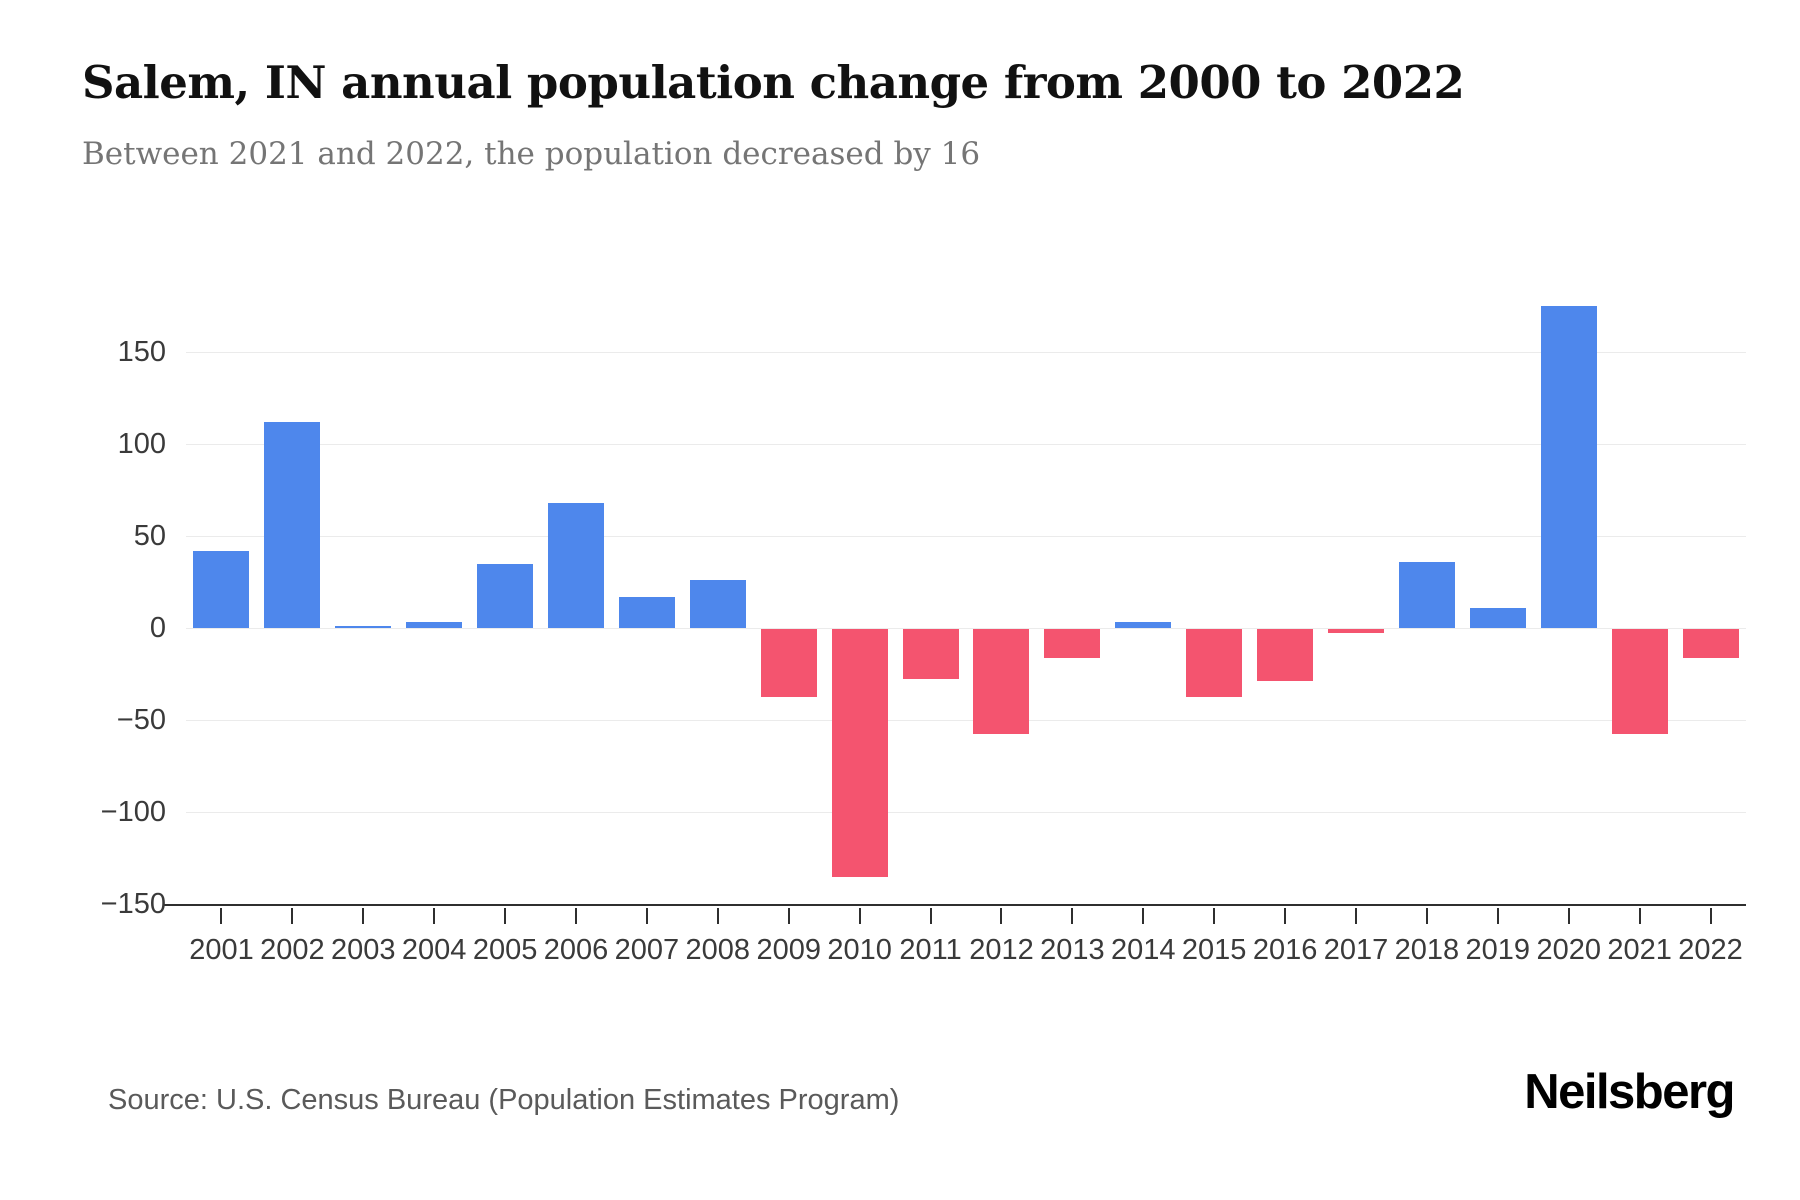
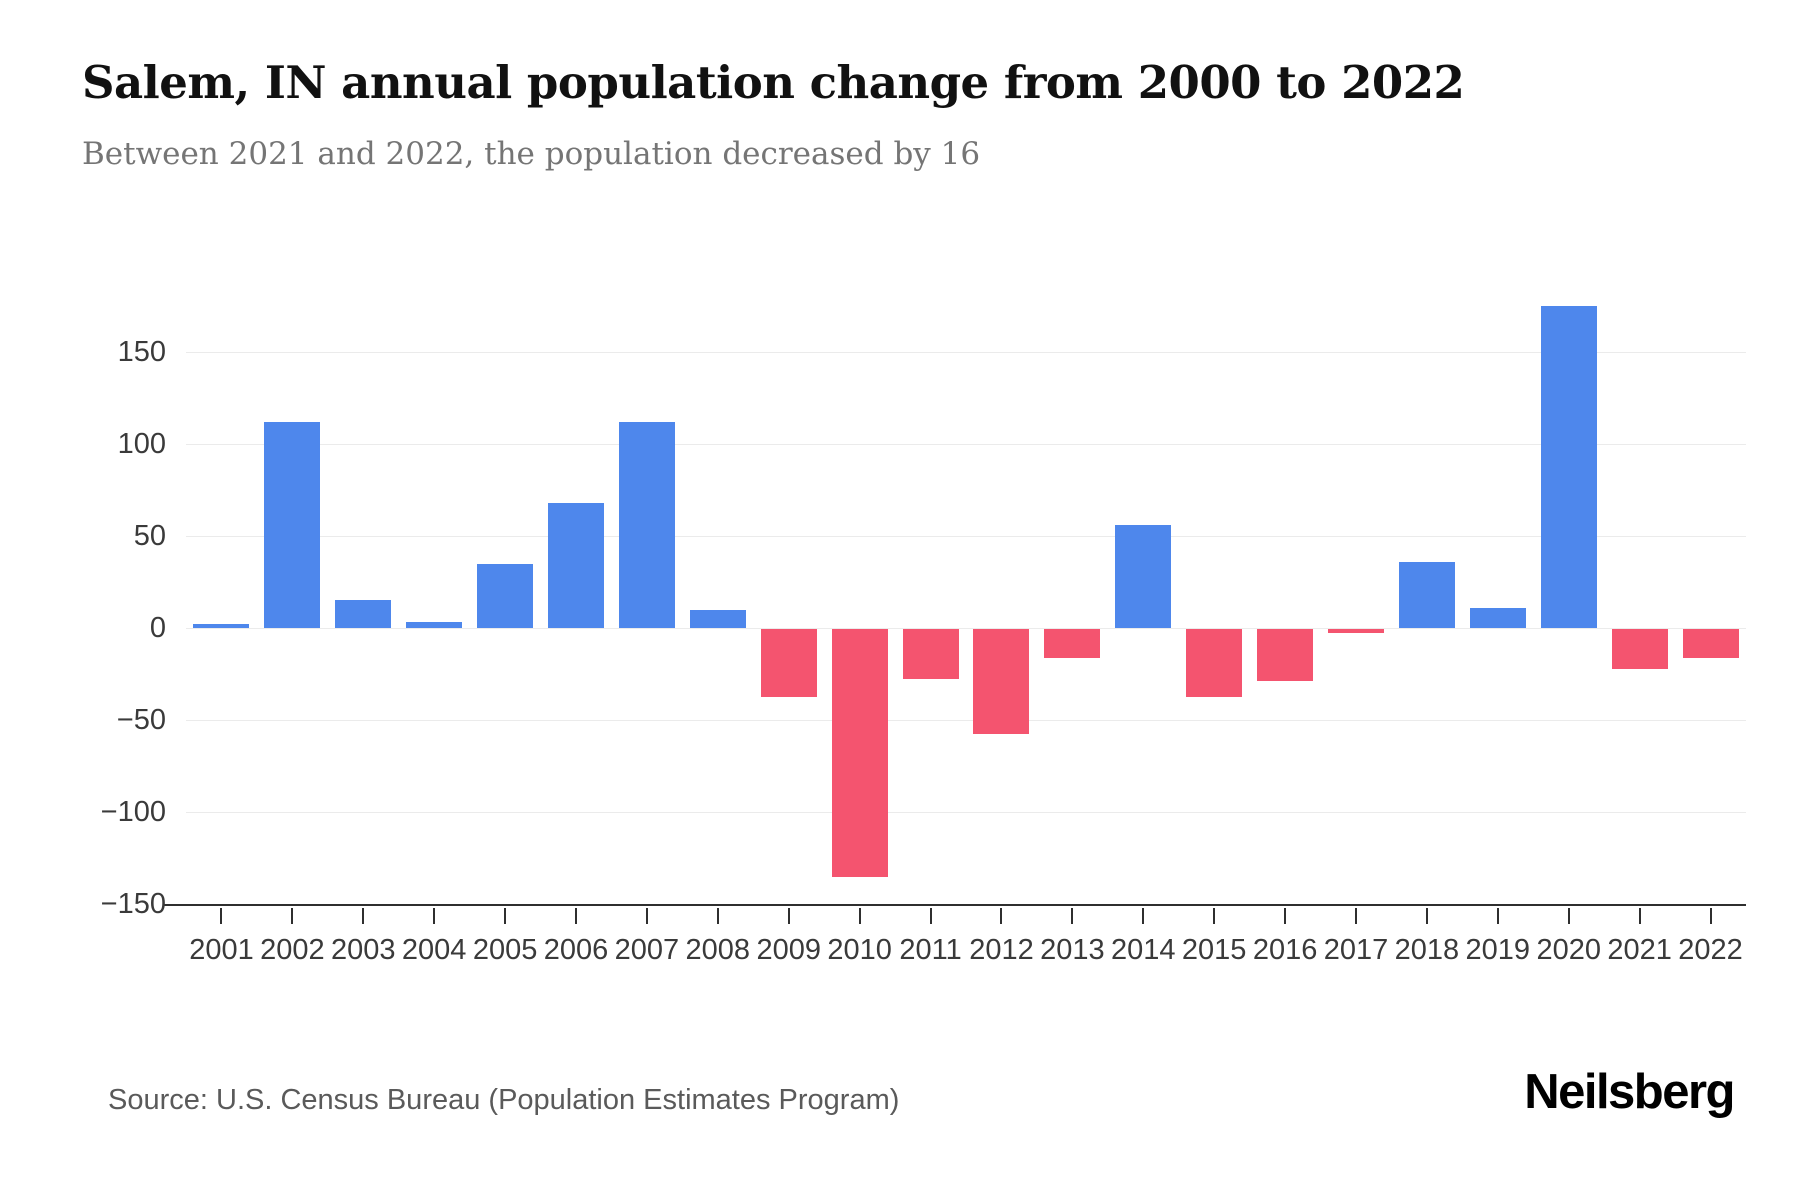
2001: 42 -> 2
2003: 1 -> 15
2007: 17 -> 112
2008: 26 -> 10
2014: 3 -> 56
2021: -57 -> -22
